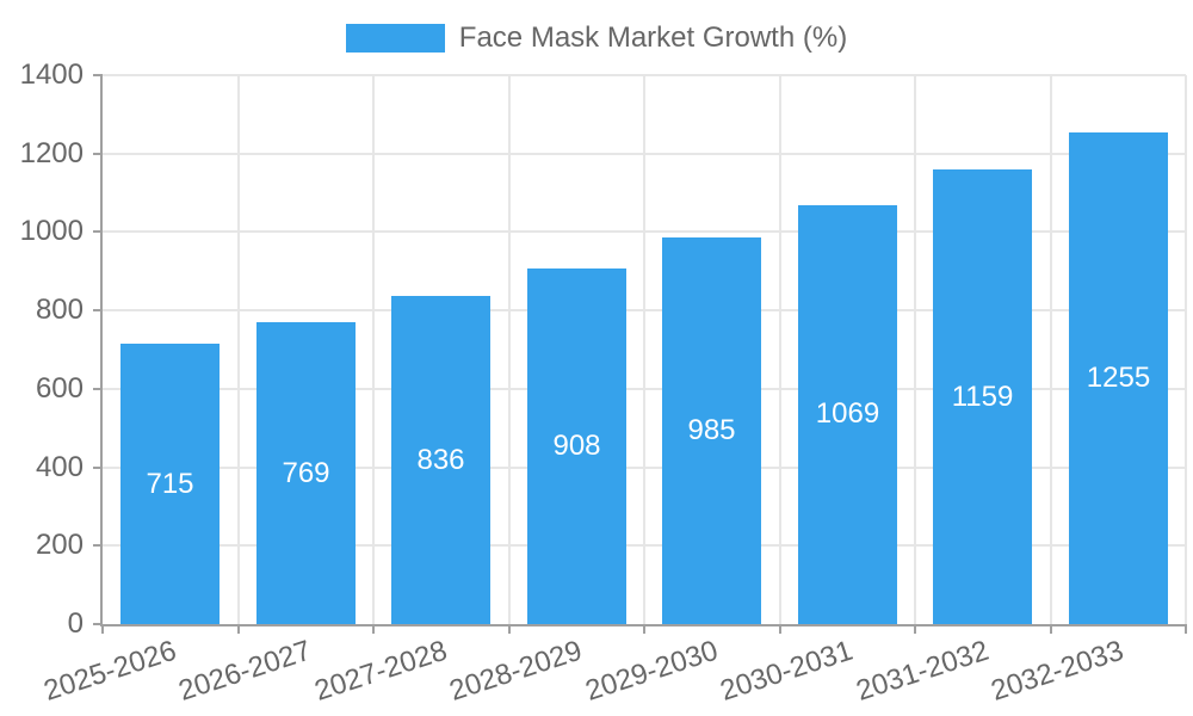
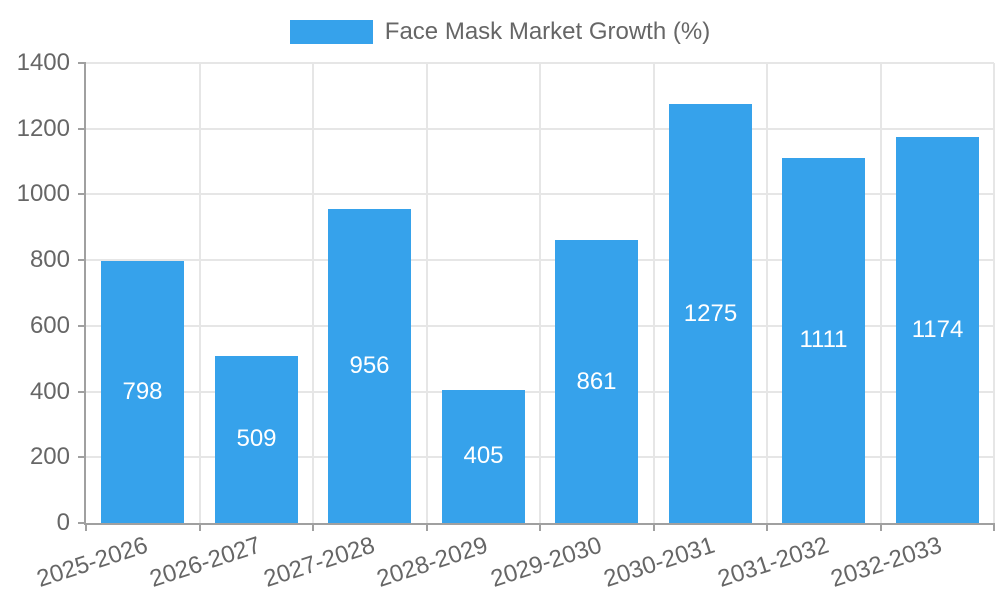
2025-2026: 715 -> 798
2026-2027: 769 -> 509
2027-2028: 836 -> 956
2028-2029: 908 -> 405
2029-2030: 985 -> 861
2030-2031: 1069 -> 1275
2031-2032: 1159 -> 1111
2032-2033: 1255 -> 1174
